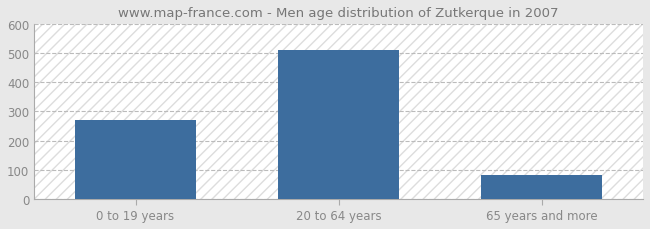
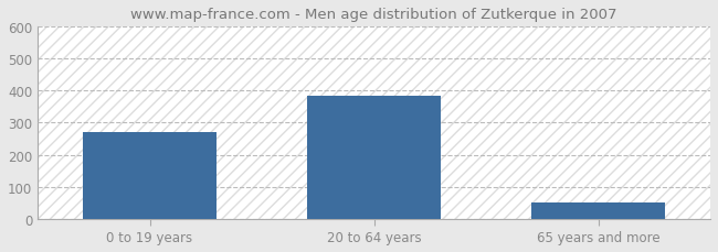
20 to 64 years: 513 -> 385
65 years and more: 82 -> 50
